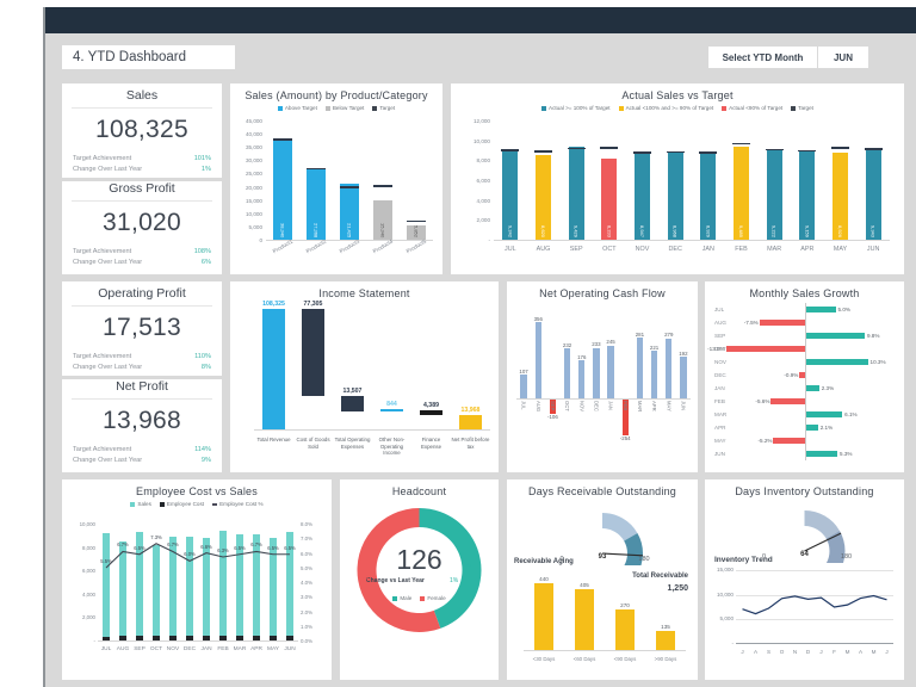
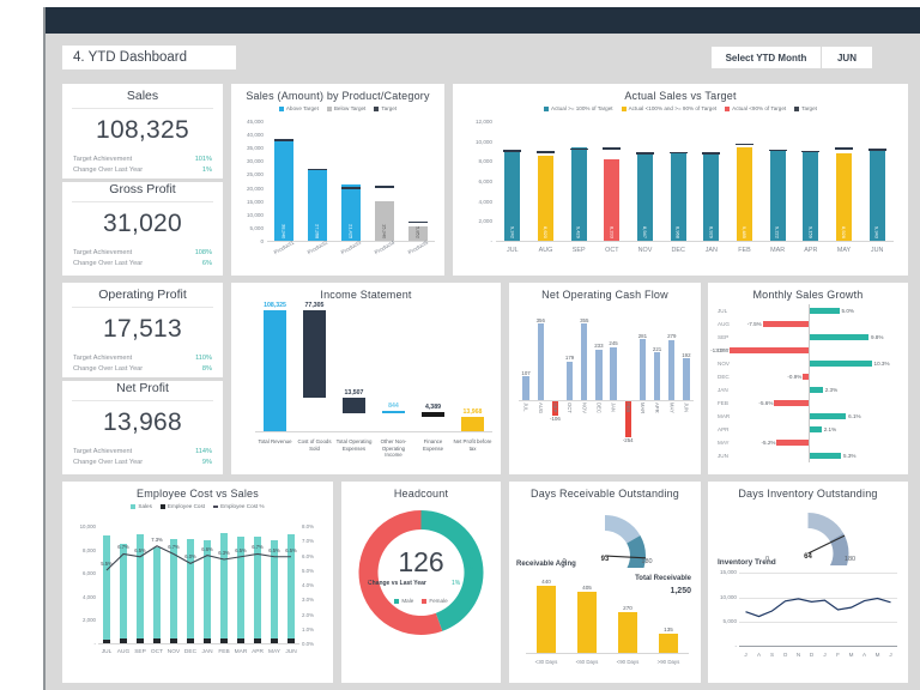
Net Operating Cash Flow/OCT: 232 -> 179
Net Operating Cash Flow/NOV: 176 -> 355
